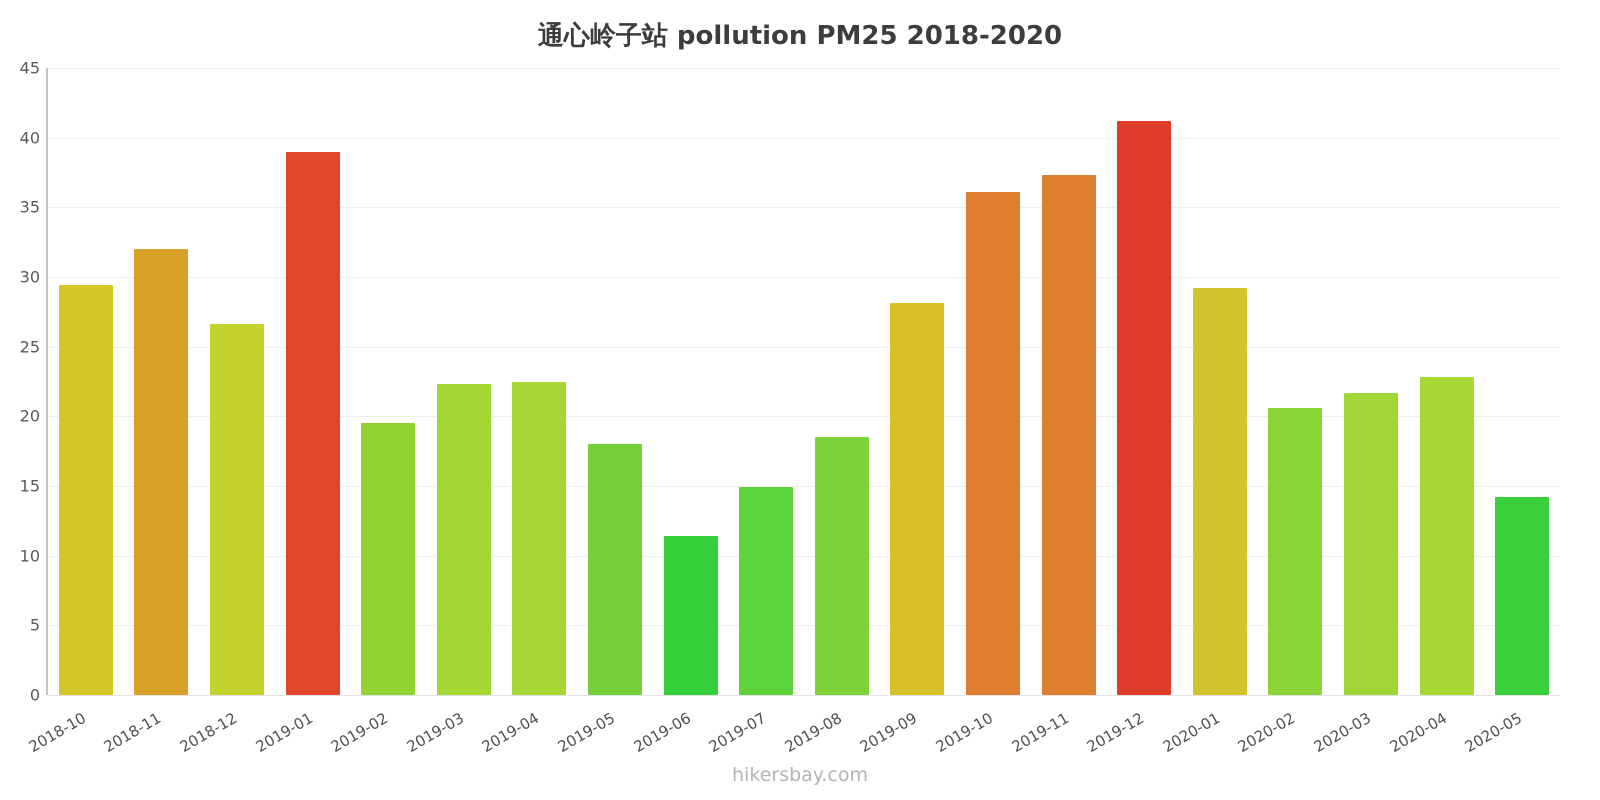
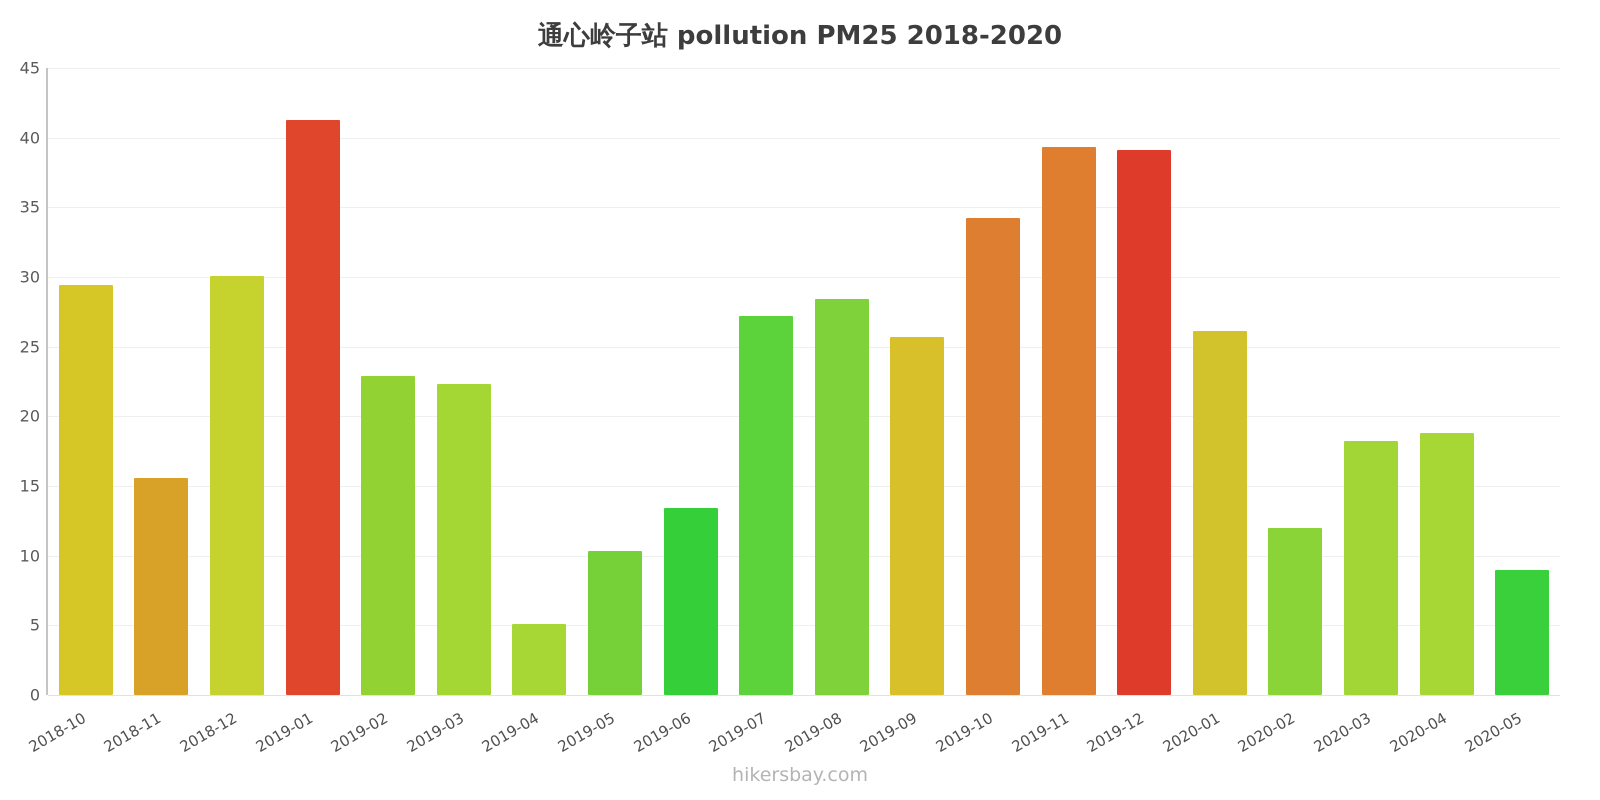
2018-11: 32.0 -> 15.6
2018-12: 26.6 -> 30.1
2019-01: 39.0 -> 41.3
2019-02: 19.5 -> 22.9
2019-04: 22.5 -> 5.1
2019-05: 18.0 -> 10.3
2019-06: 11.4 -> 13.4
2019-07: 14.9 -> 27.2
2019-08: 18.5 -> 28.4
2019-09: 28.1 -> 25.7
2019-10: 36.1 -> 34.2
2019-11: 37.3 -> 39.3
2019-12: 41.2 -> 39.1
2020-01: 29.2 -> 26.1
2020-02: 20.6 -> 12.0
2020-03: 21.7 -> 18.2
2020-04: 22.8 -> 18.8
2020-05: 14.2 -> 9.0
